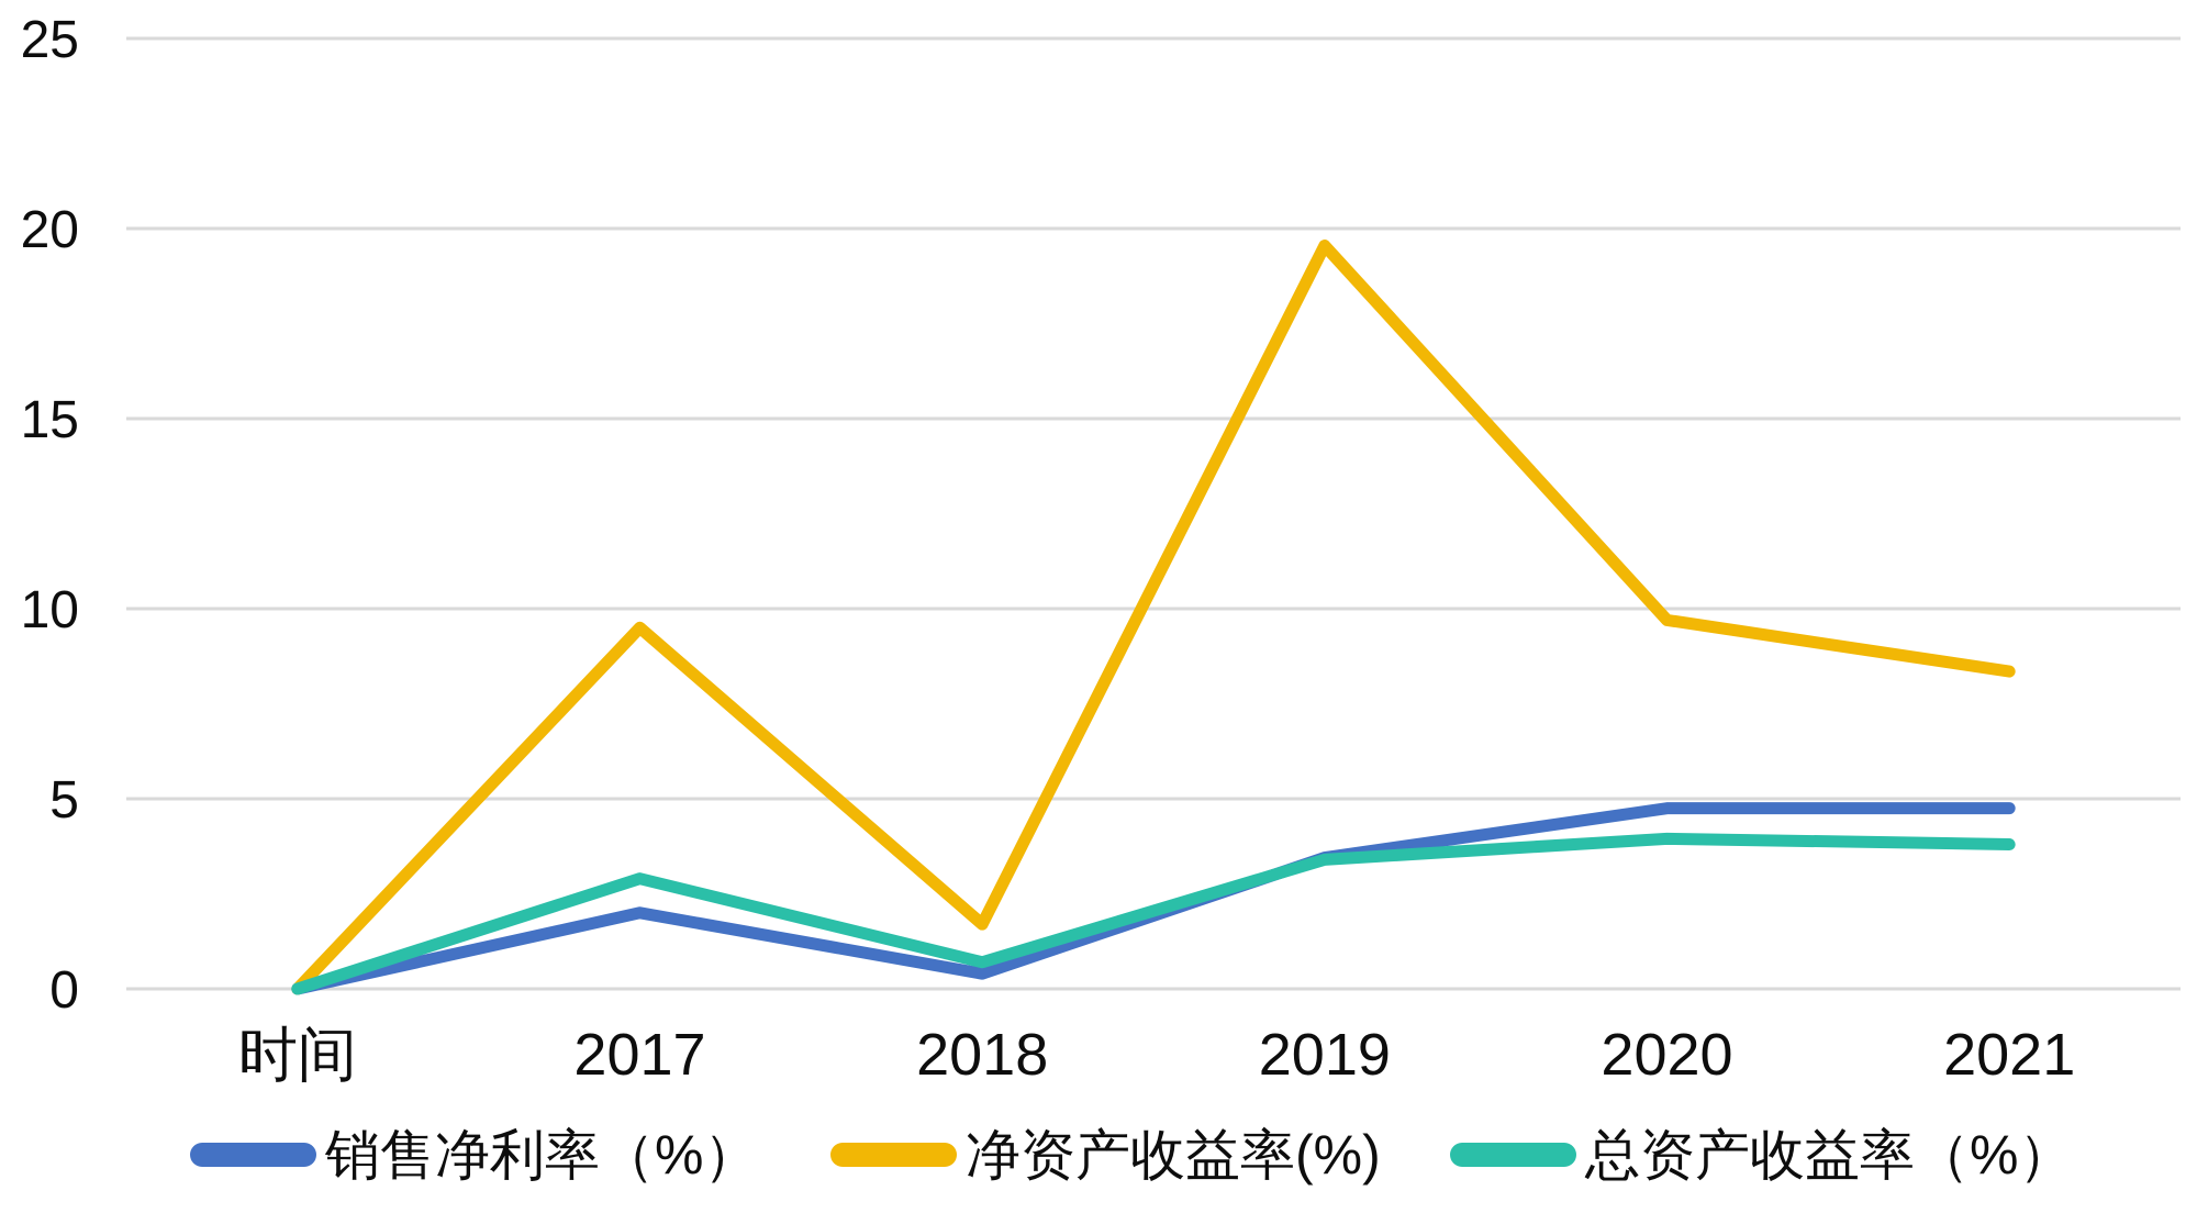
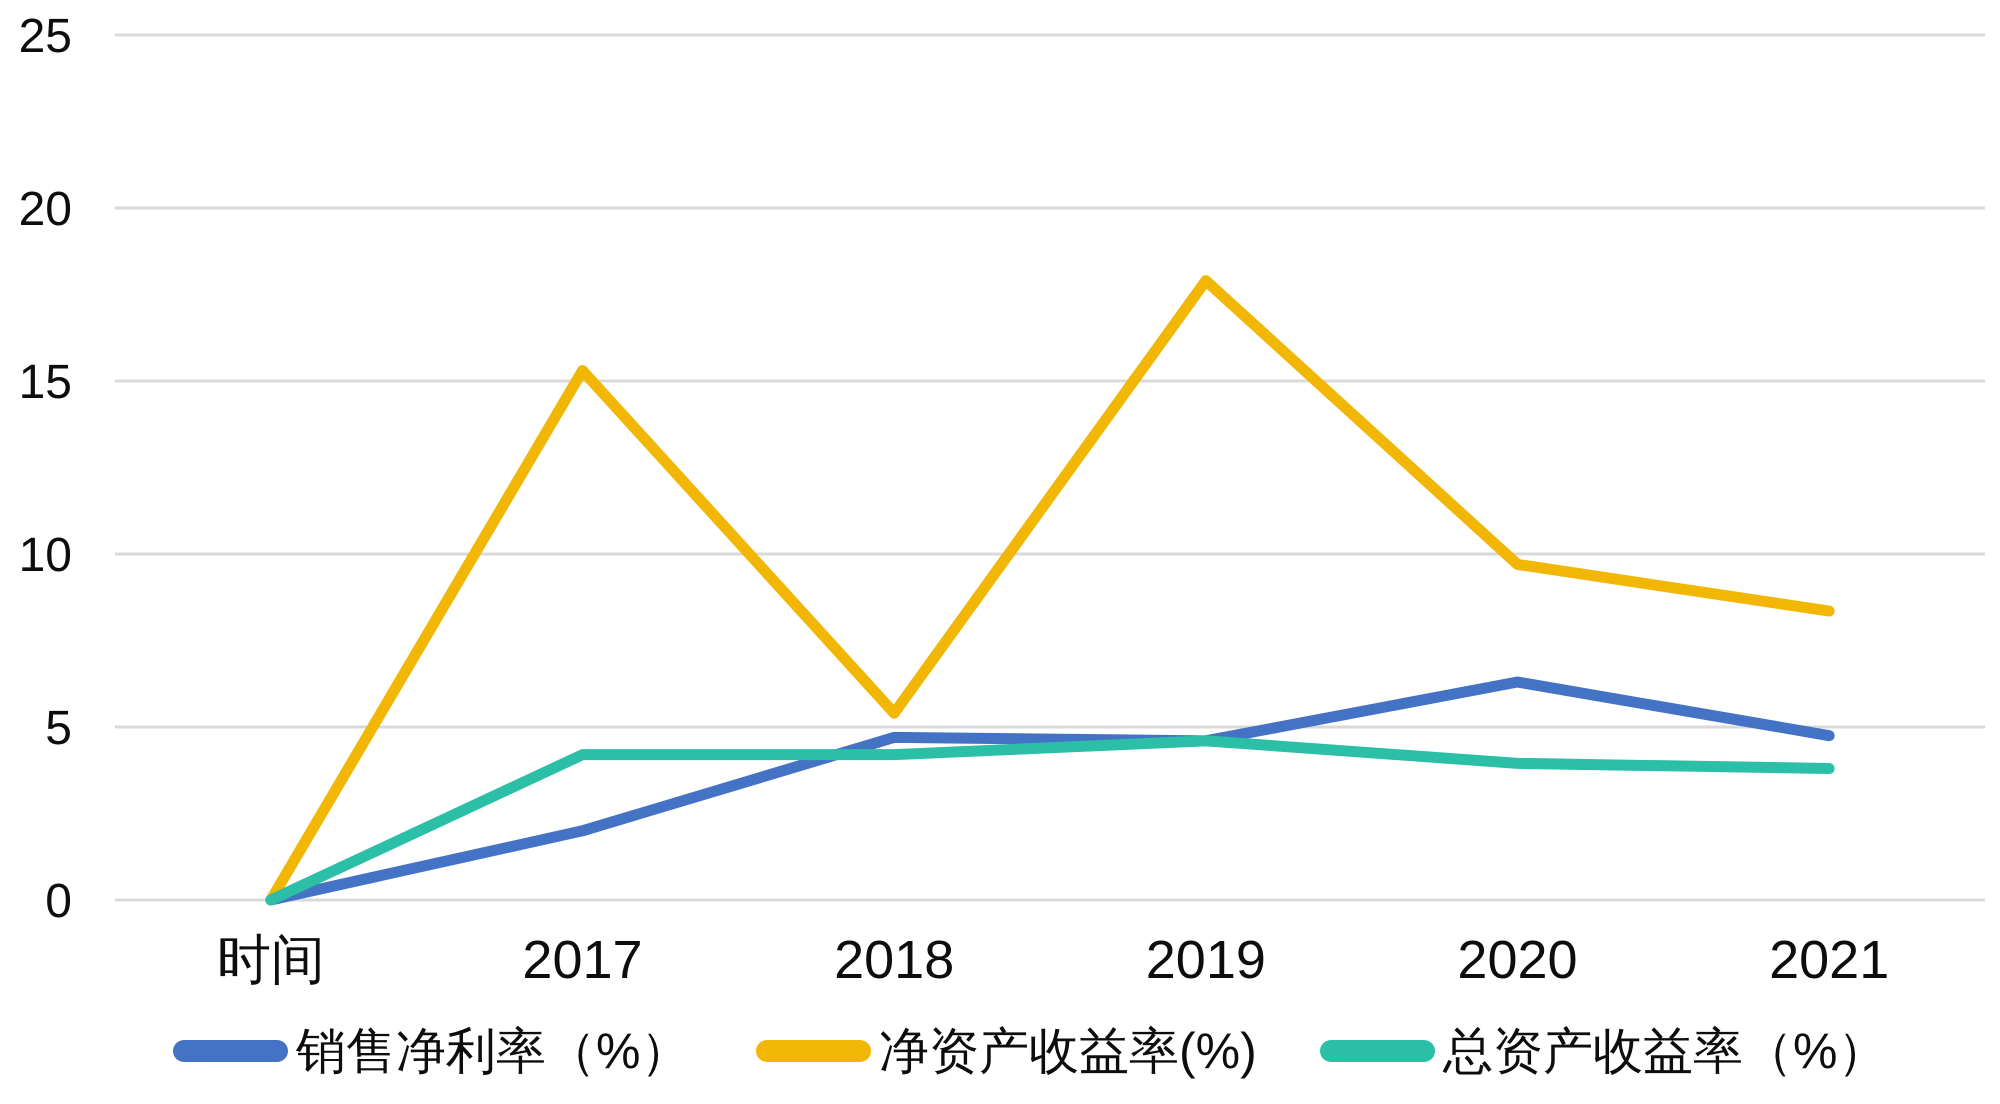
净资产收益率(%)/2017: 9.5 -> 15.3
总资产收益率（%）/2017: 2.9 -> 4.2
销售净利率（%）/2018: 0.4 -> 4.7
净资产收益率(%)/2018: 1.7 -> 5.4
总资产收益率（%）/2018: 0.7 -> 4.2
销售净利率（%）/2019: 3.5 -> 4.6
净资产收益率(%)/2019: 19.6 -> 17.9
总资产收益率（%）/2019: 3.4 -> 4.6
销售净利率（%）/2020: 4.8 -> 6.3
